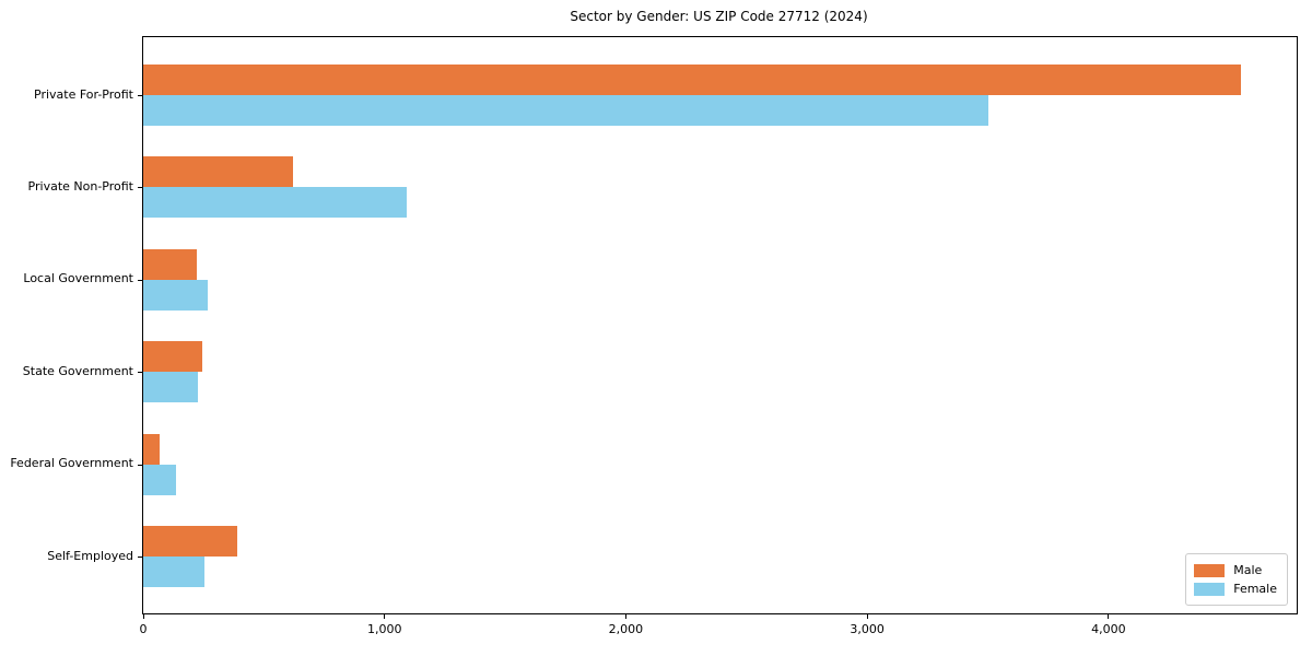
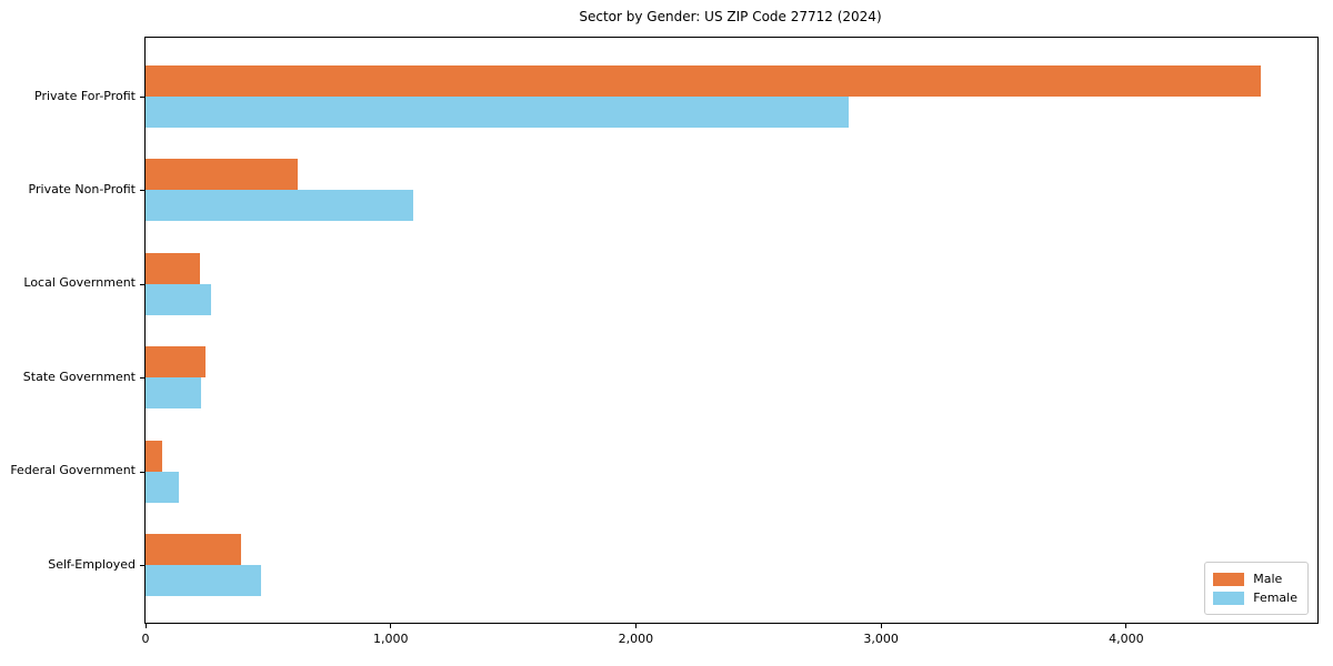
Female/Private For-Profit: 3500 -> 2870
Female/Self-Employed: 260 -> 470
